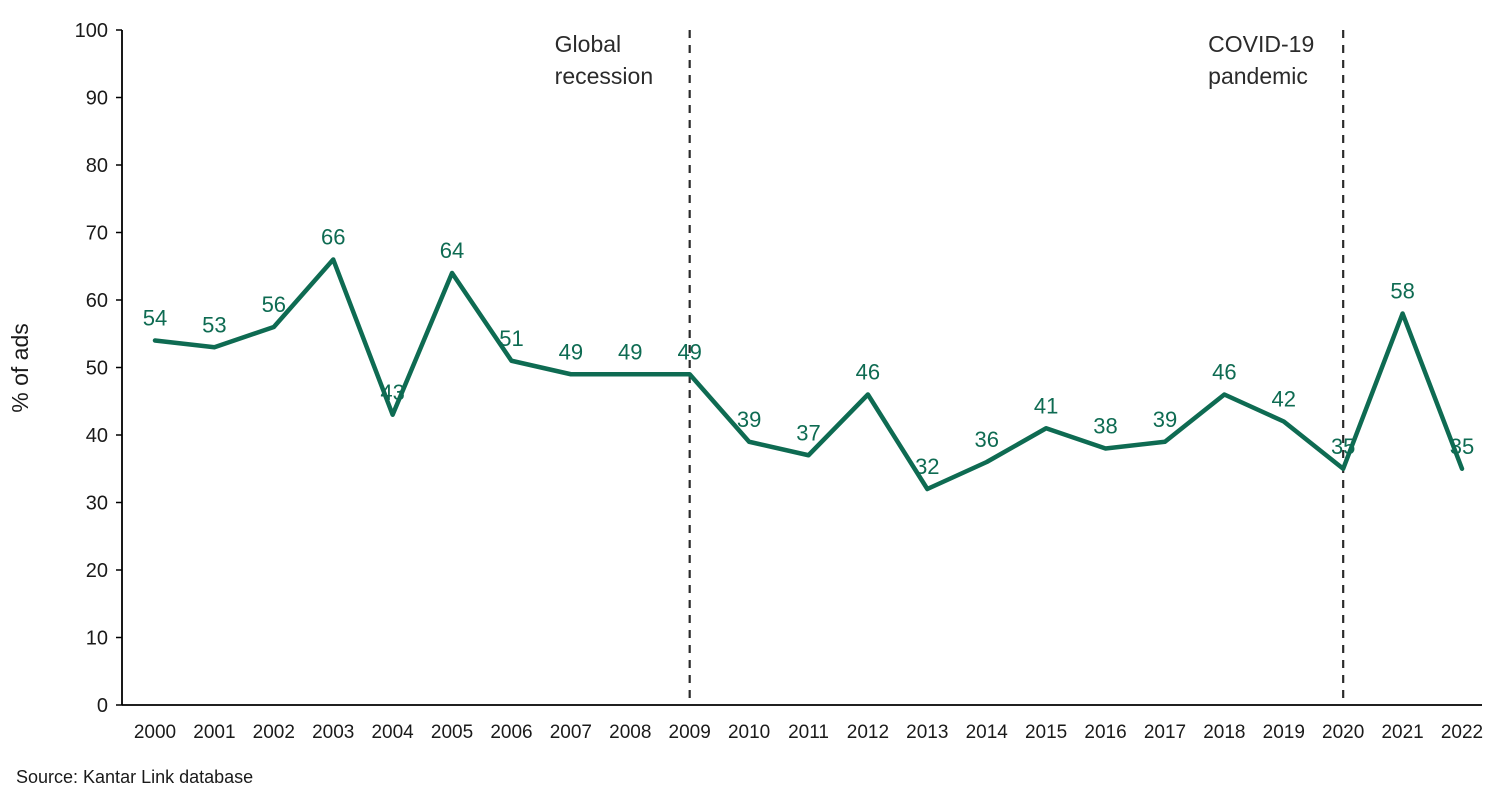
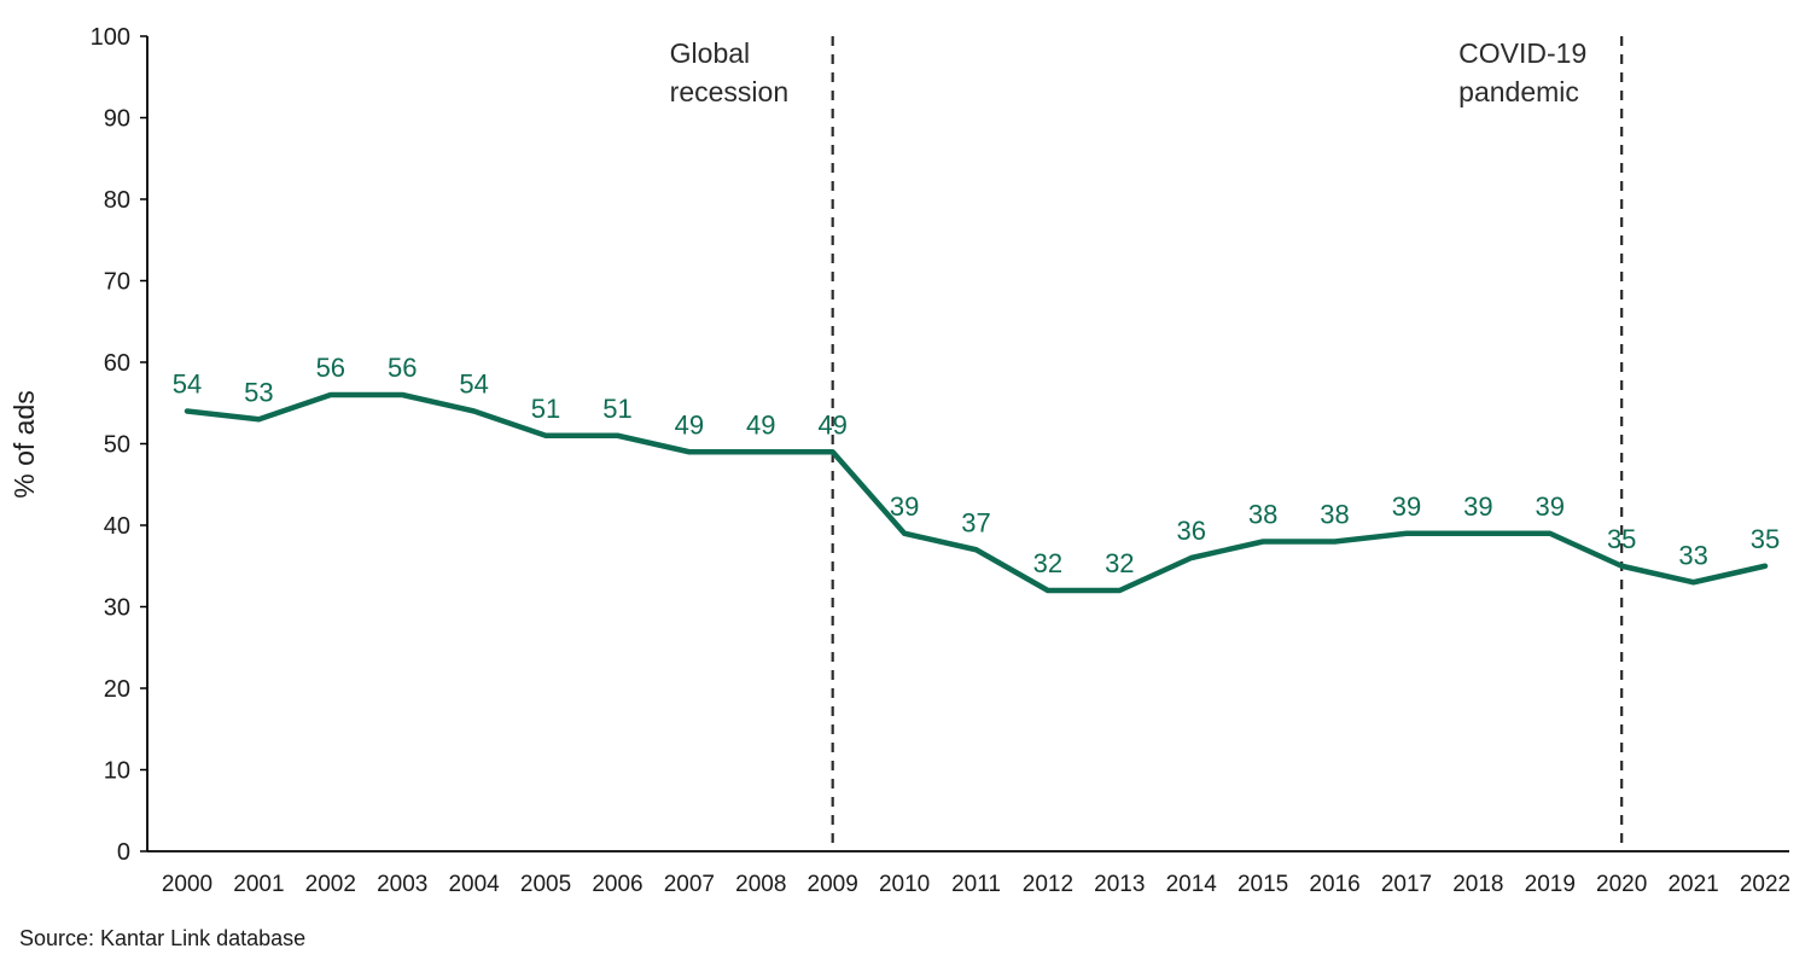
2003: 66 -> 56
2004: 43 -> 54
2005: 64 -> 51
2012: 46 -> 32
2015: 41 -> 38
2018: 46 -> 39
2019: 42 -> 39
2021: 58 -> 33
